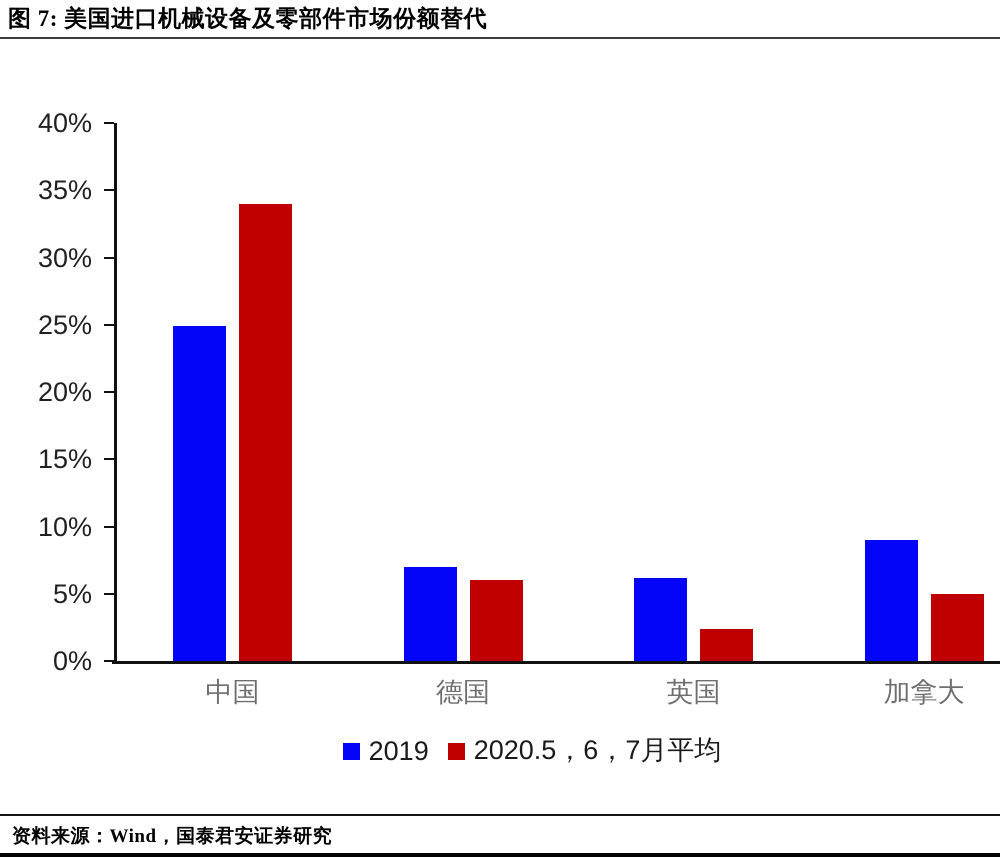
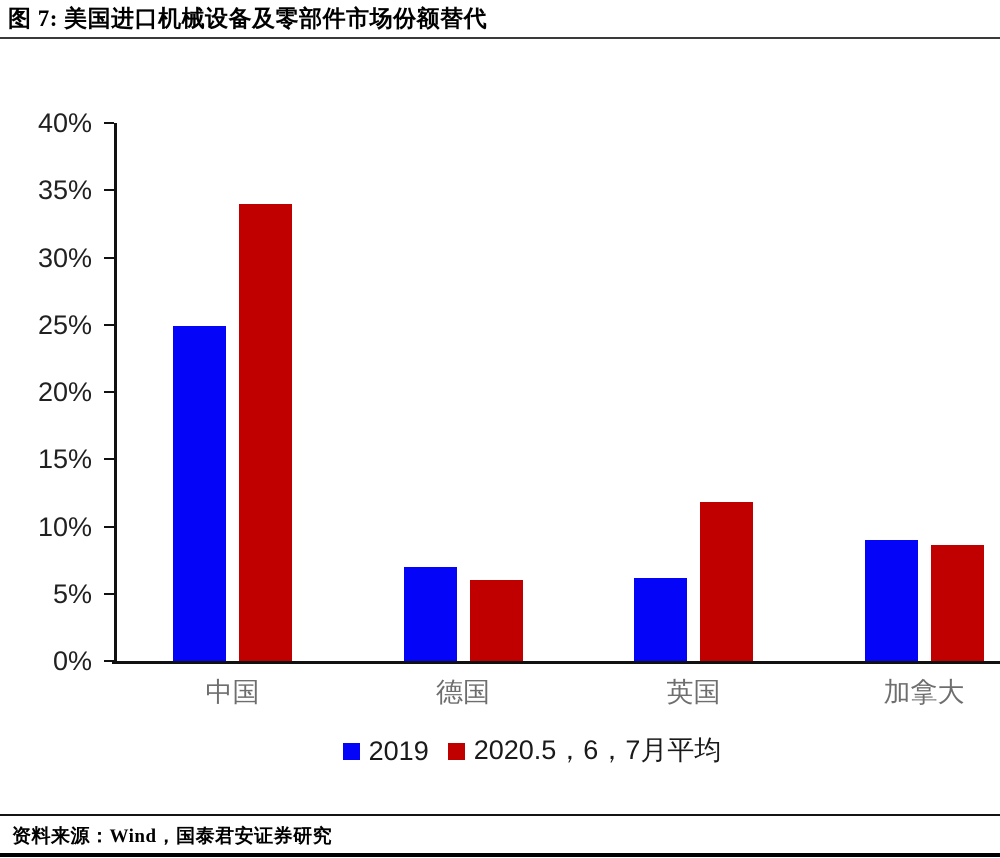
2020.5，6，7月平均/英国: 2.4% -> 11.8%
2020.5，6，7月平均/加拿大: 5.0% -> 8.6%
